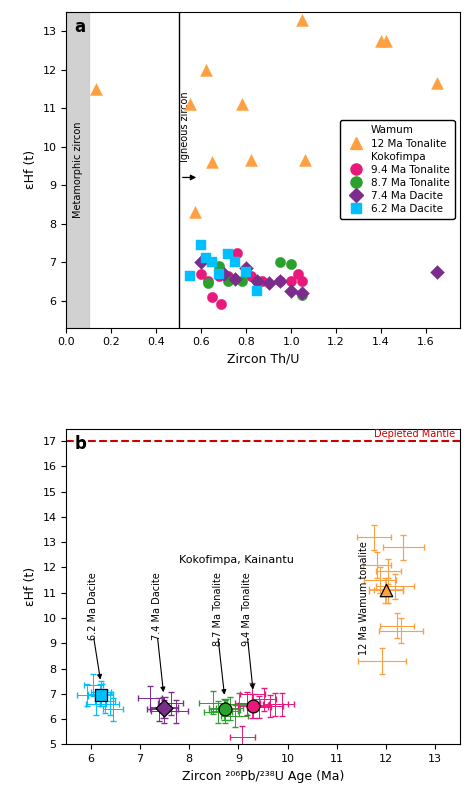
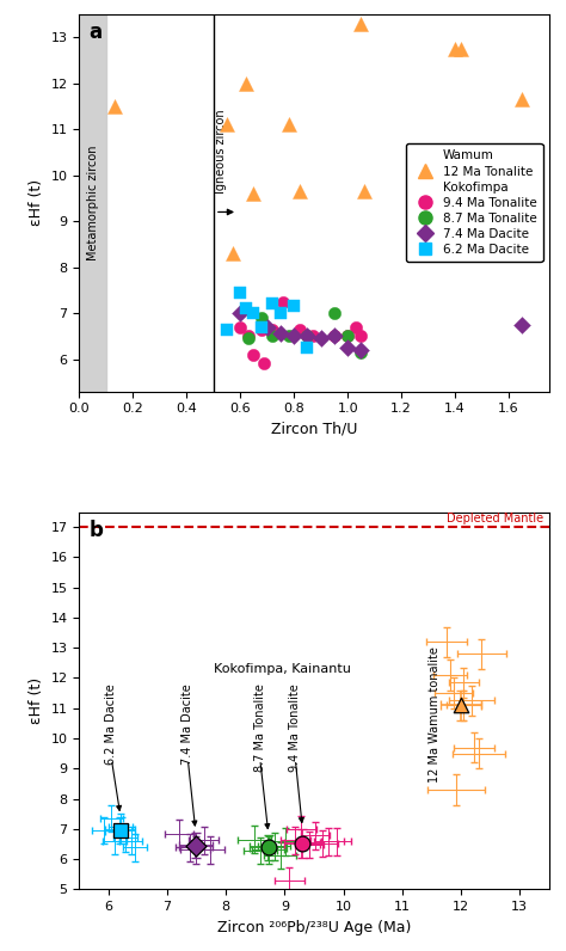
7.4 Ma Dacite/0.8: 6.85 -> 6.50
6.2 Ma Dacite/0.8: 6.75 -> 7.15
8.7 Ma Tonalite/1.0: 6.95 -> 6.50
